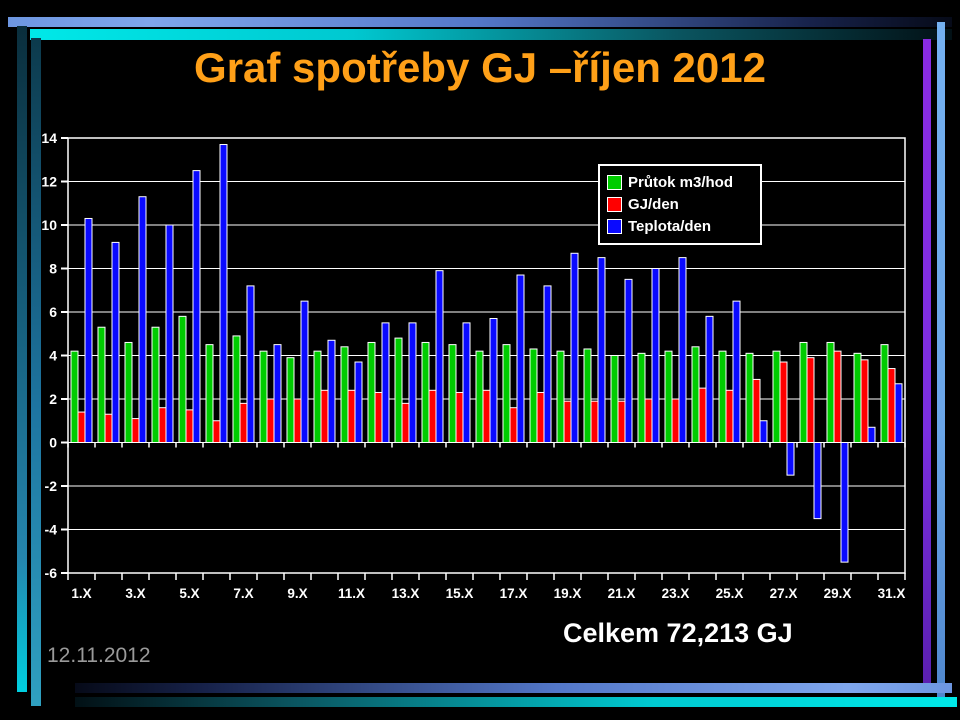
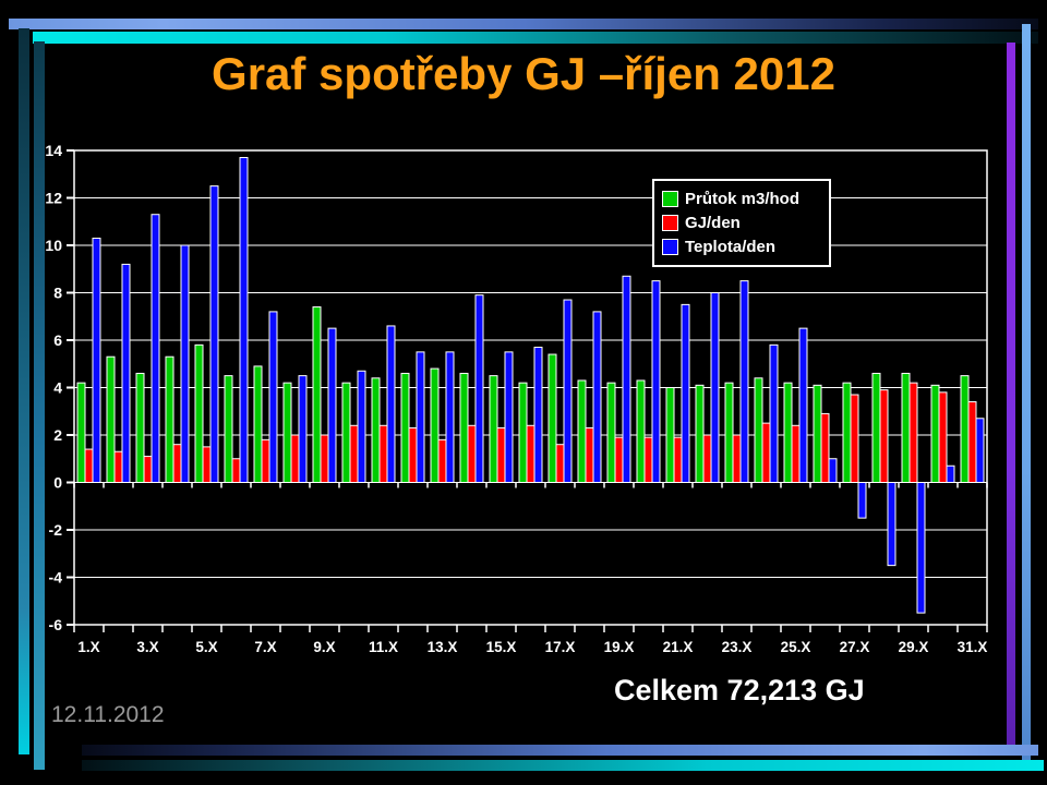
Průtok m3/hod/9.X: 3.9 -> 7.4
Teplota/den/11.X: 3.7 -> 6.6
Průtok m3/hod/17.X: 4.5 -> 5.4
